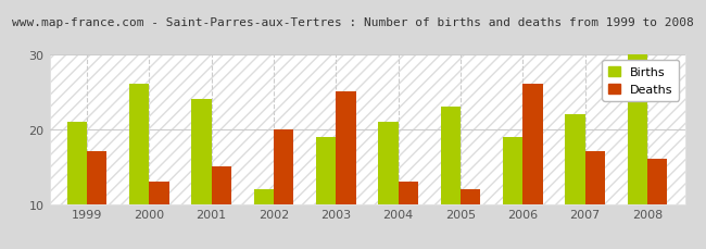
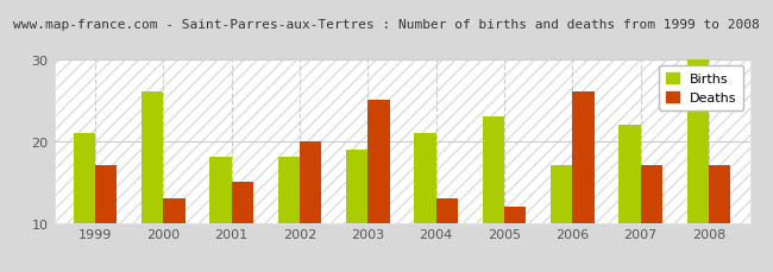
Births/2001: 24 -> 18
Births/2002: 12 -> 18
Births/2006: 19 -> 17
Deaths/2008: 16 -> 17
